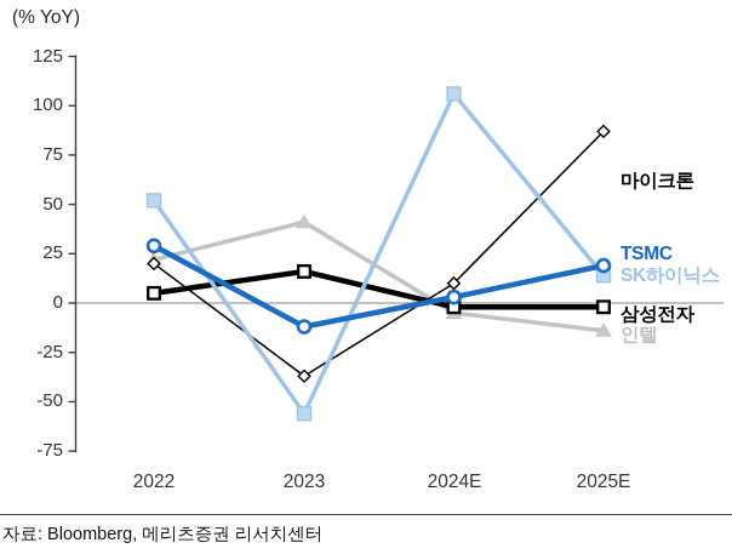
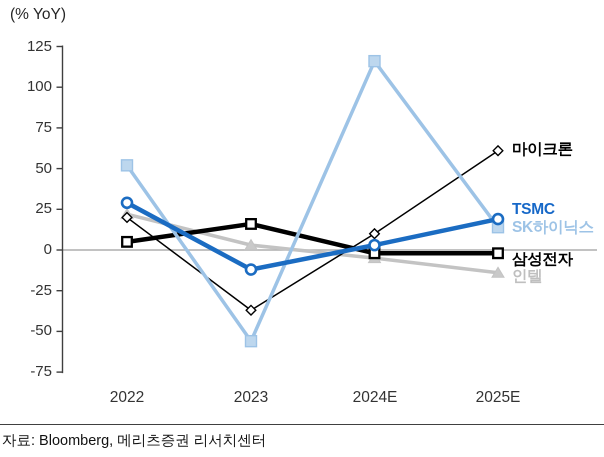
인텔/2023: 41 -> 3
SK하이닉스/2024E: 106 -> 116
마이크론/2025E: 87 -> 61
